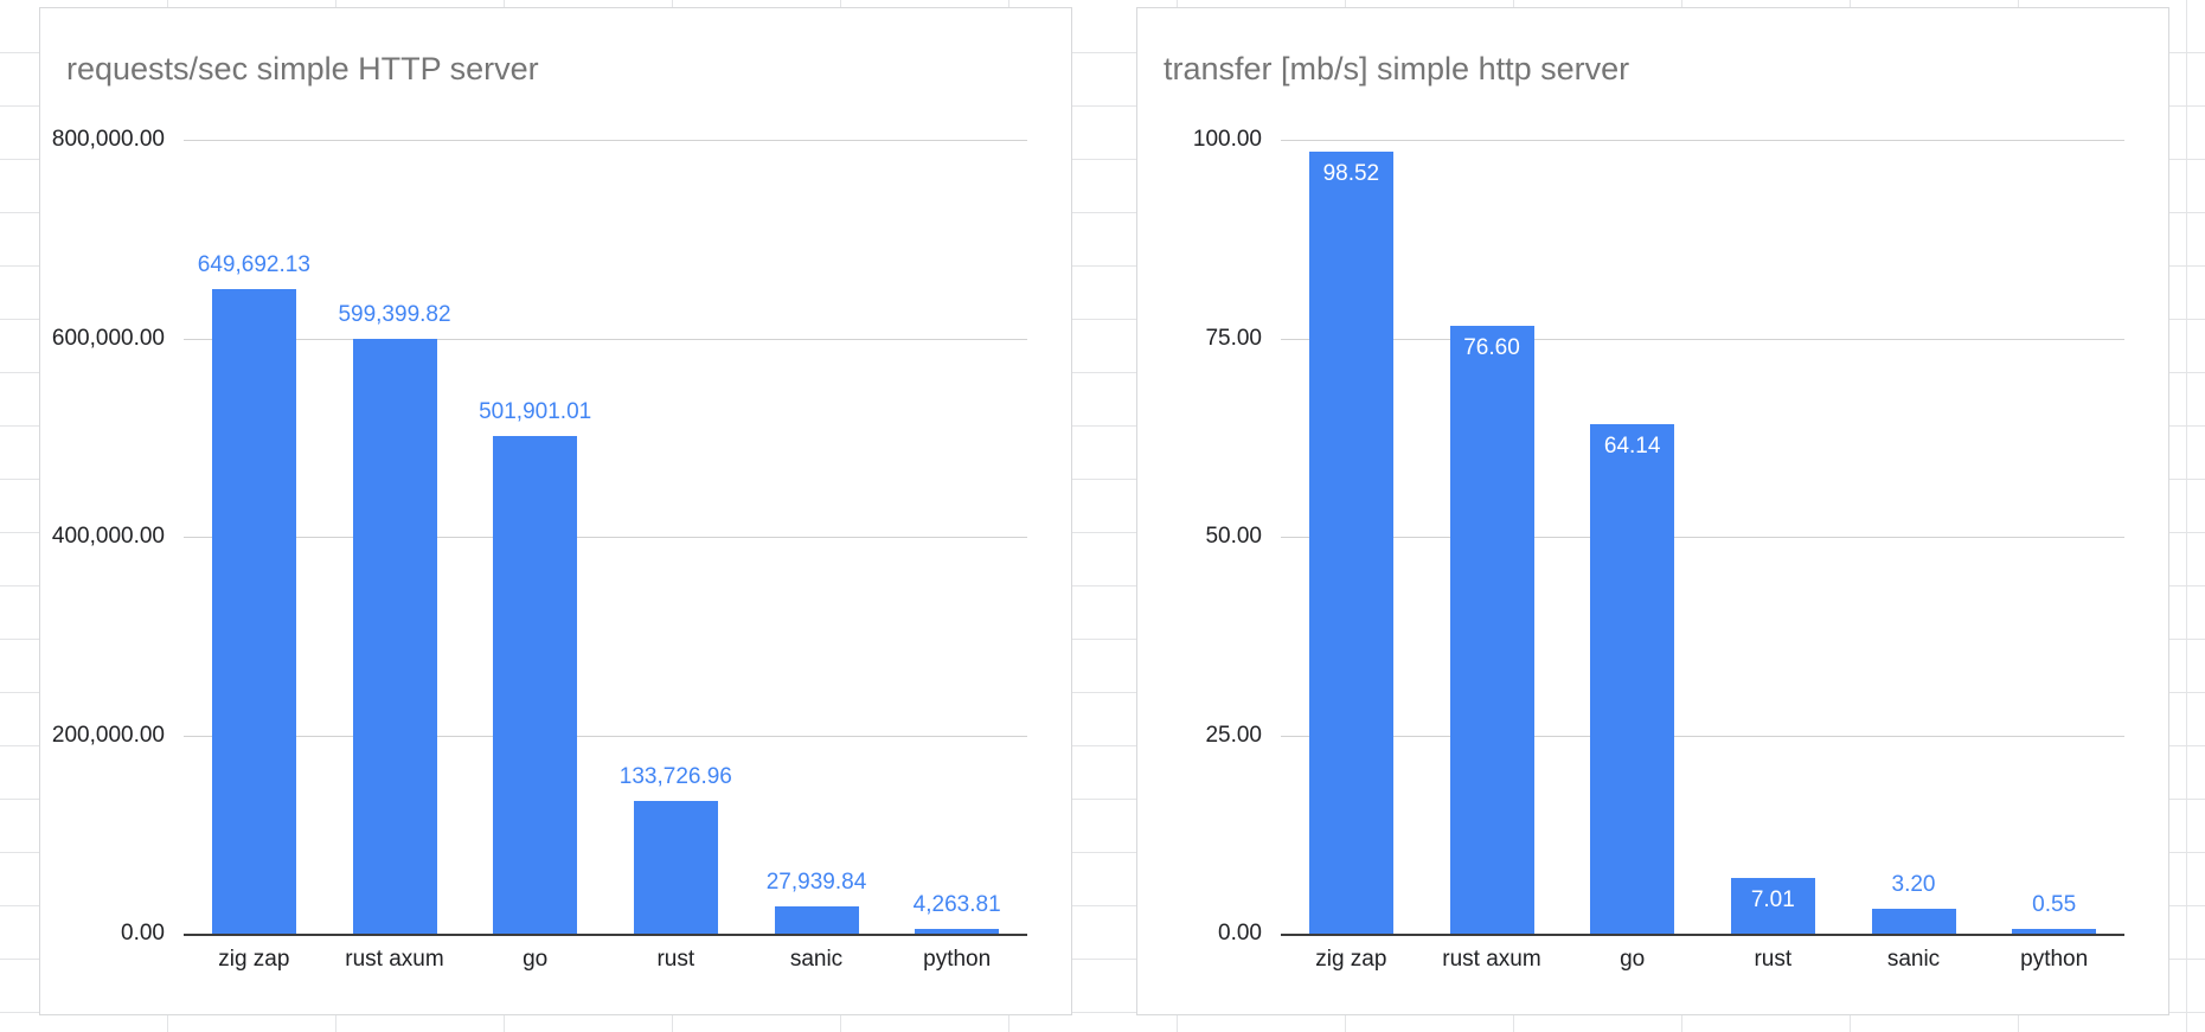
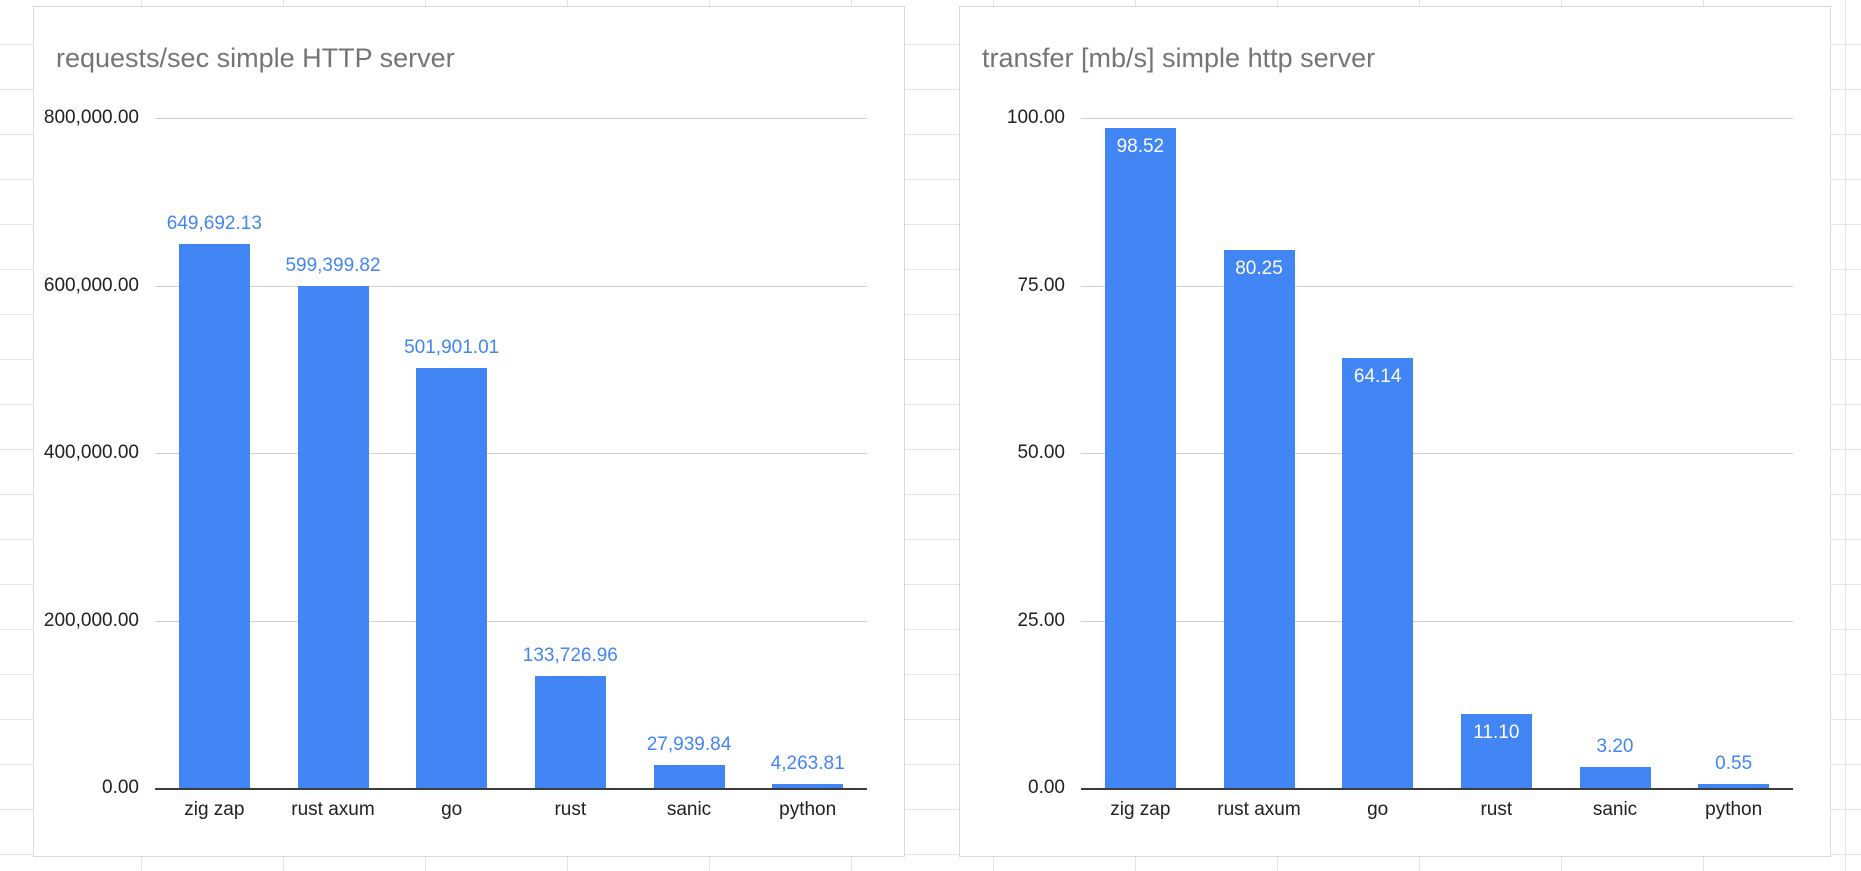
transfer [mb/s] simple http server/rust axum: 76.60 -> 80.25
transfer [mb/s] simple http server/rust: 7.01 -> 11.10
